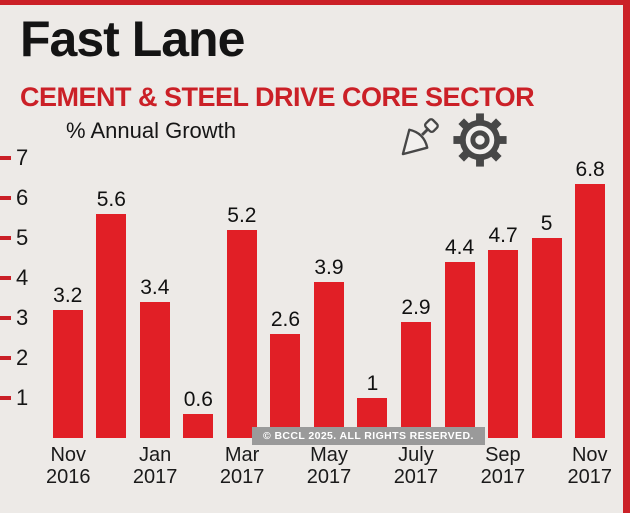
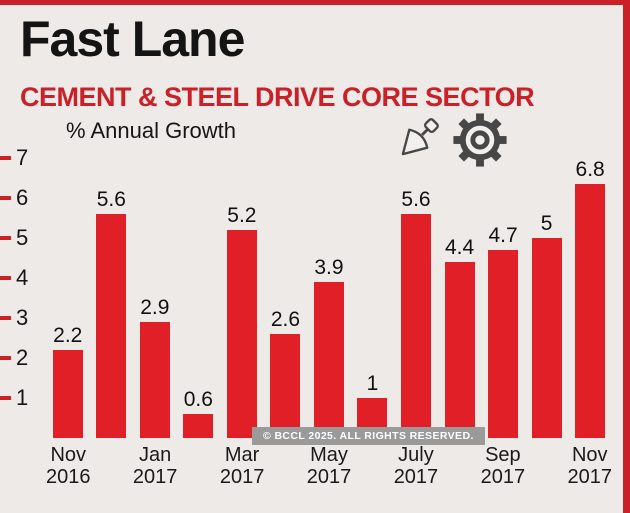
Nov 2016: 3.2 -> 2.2
Jan 2017: 3.4 -> 2.9
July 2017: 2.9 -> 5.6
